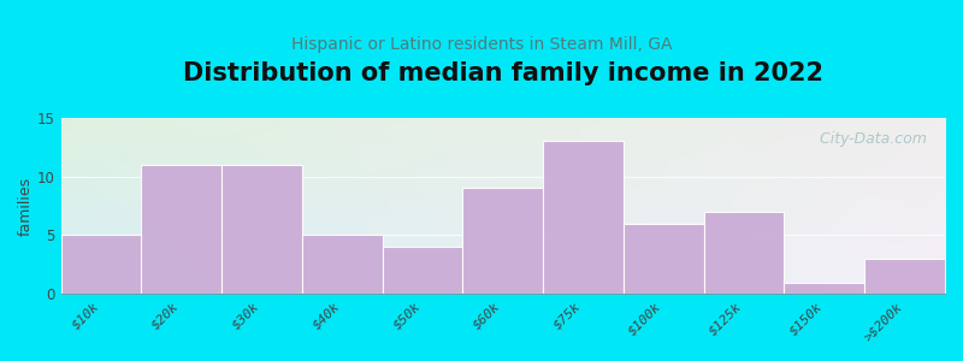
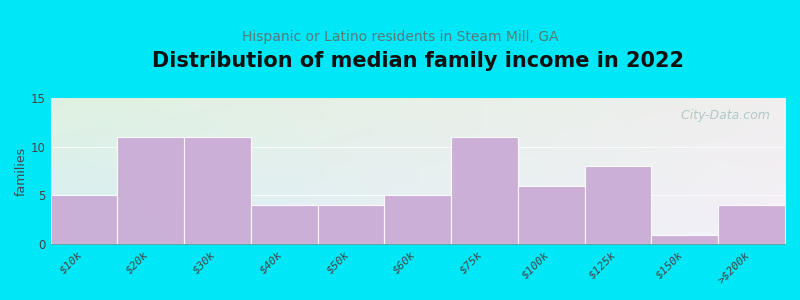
$40k: 5 -> 4
$60k: 9 -> 5
$75k: 13 -> 11
$125k: 7 -> 8
>$200k: 3 -> 4
